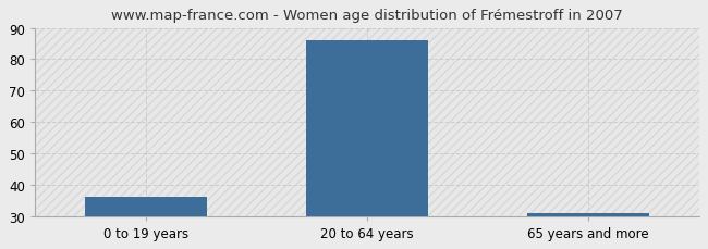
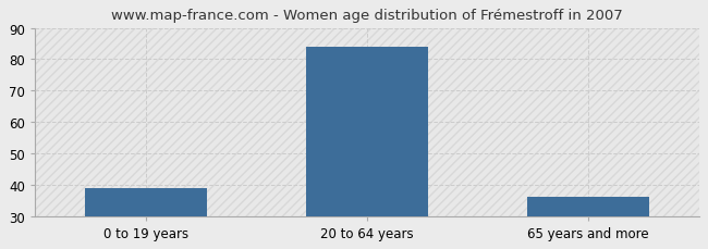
0 to 19 years: 36 -> 39
20 to 64 years: 86 -> 84
65 years and more: 31 -> 36
